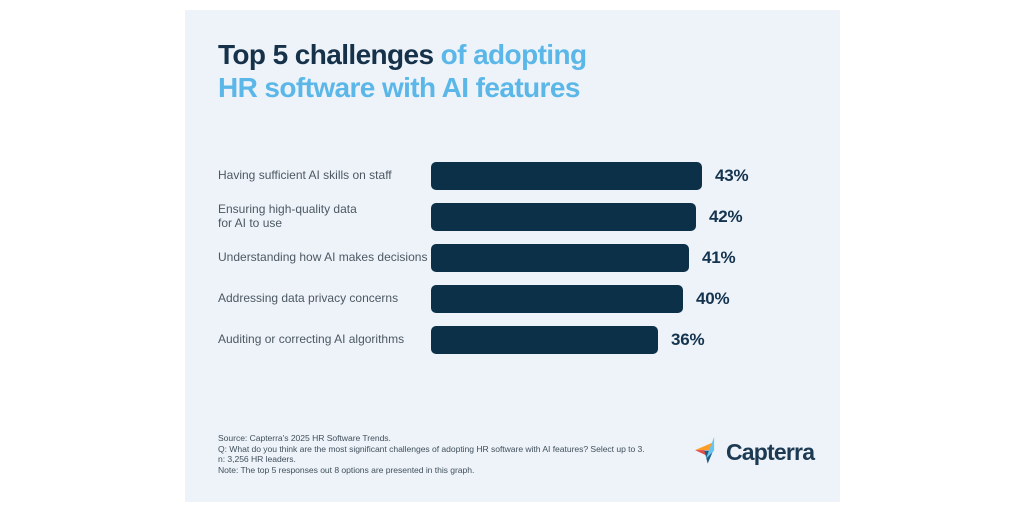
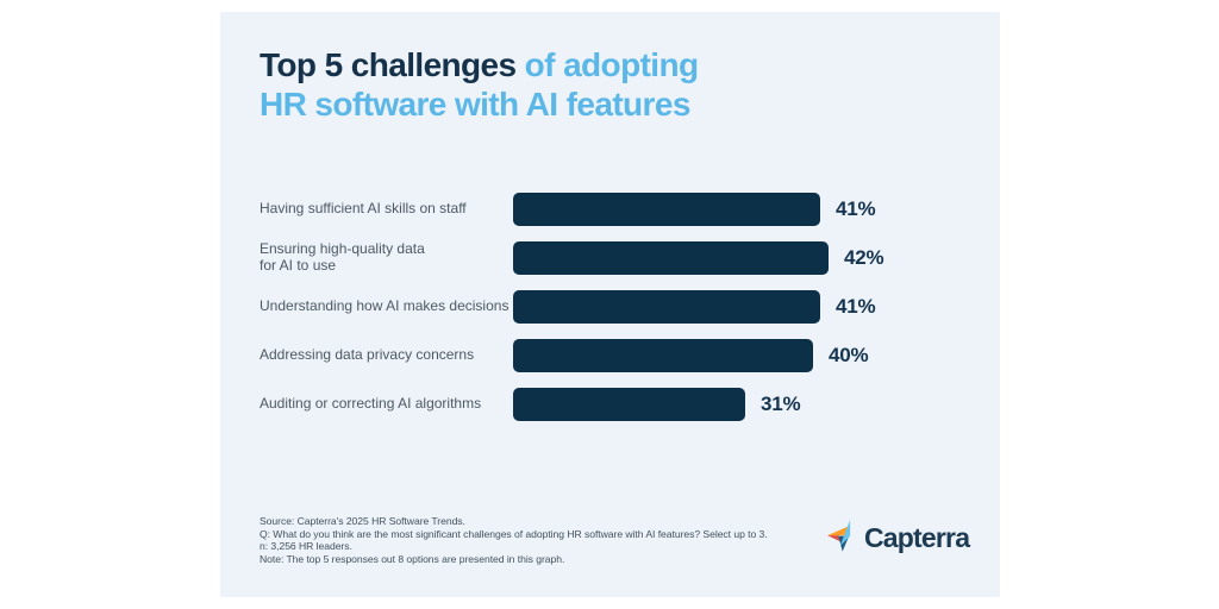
Having sufficient AI skills on staff: 43% -> 41%
Auditing or correcting AI algorithms: 36% -> 31%
